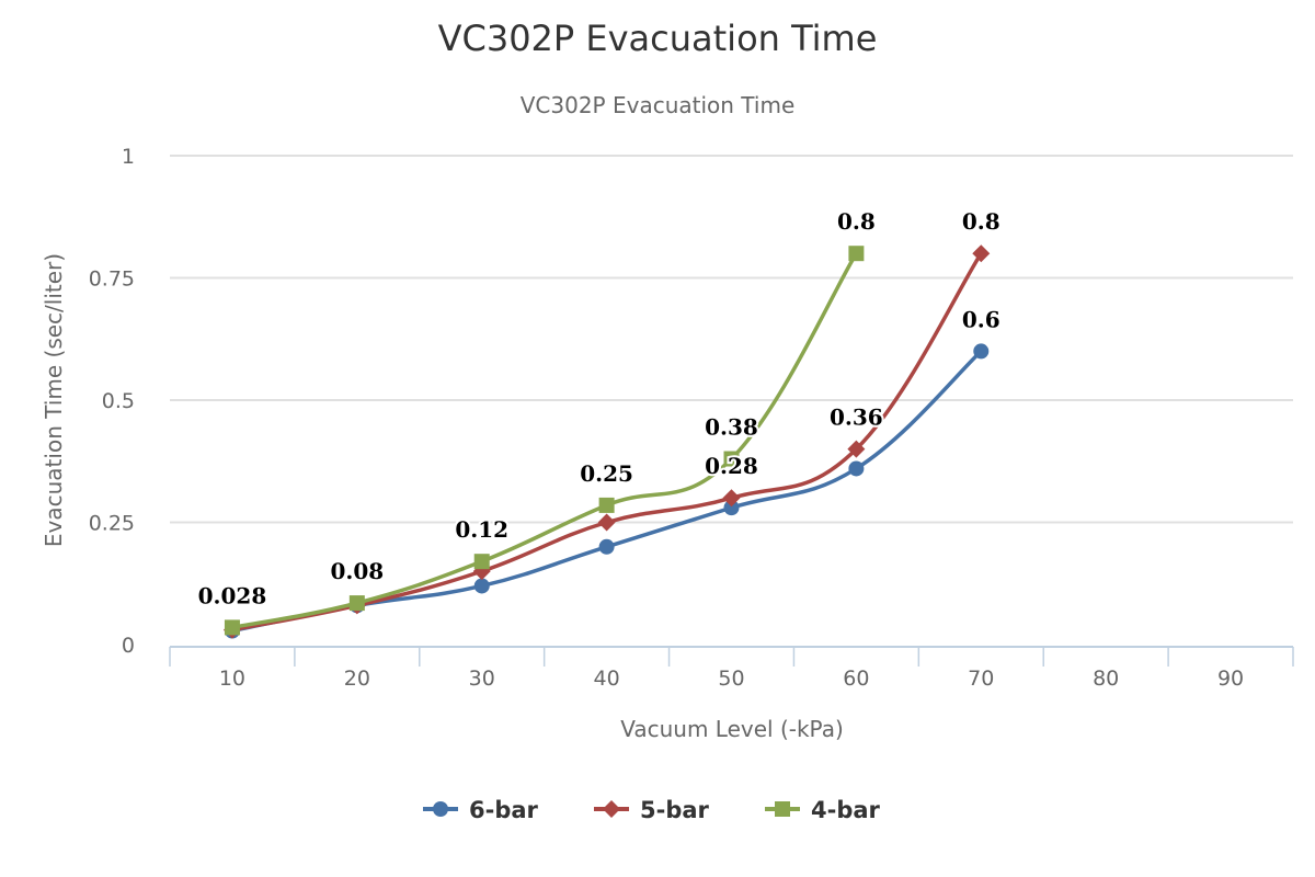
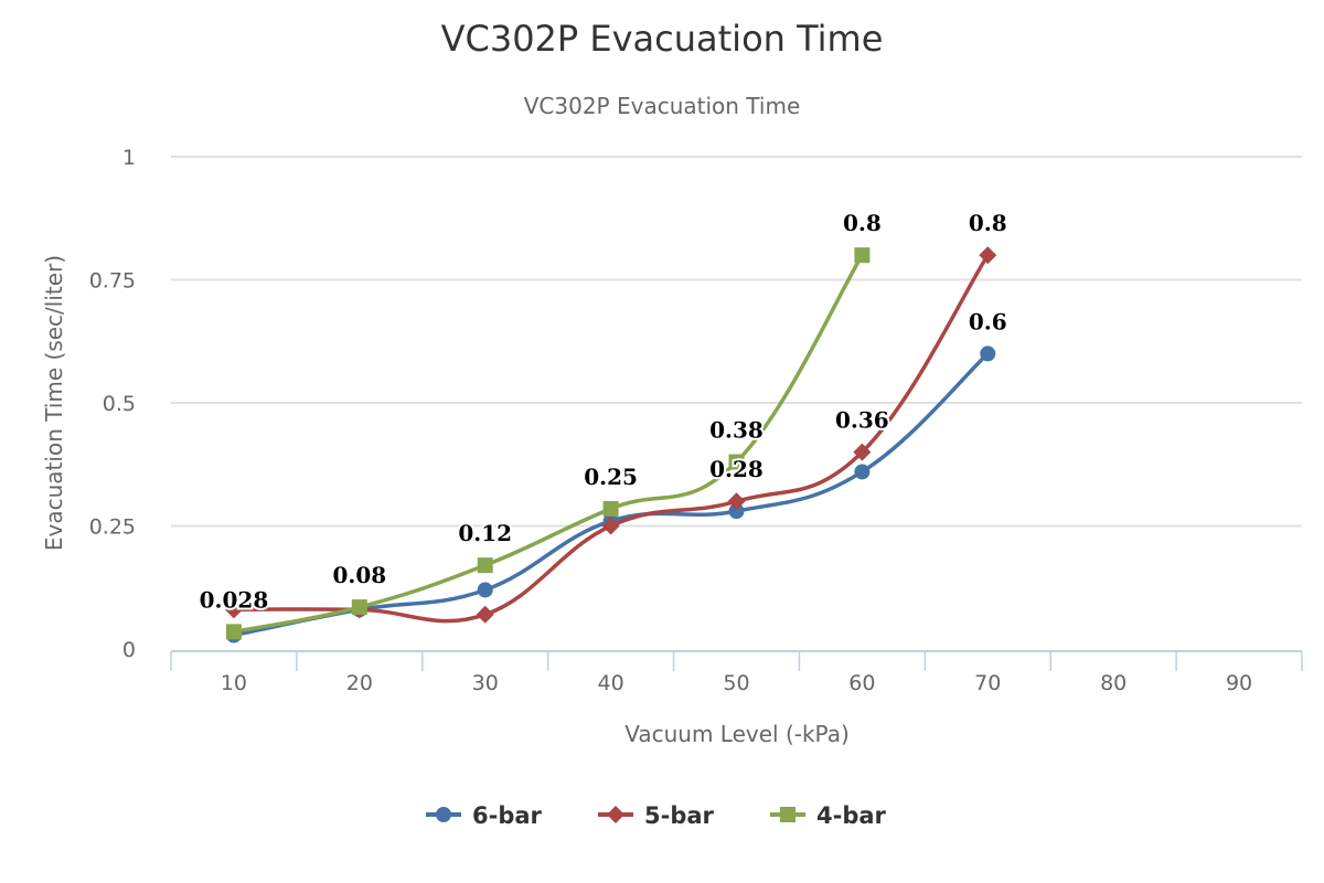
5-bar/10: 0.03 -> 0.08
5-bar/30: 0.15 -> 0.07
6-bar/40: 0.20 -> 0.26
